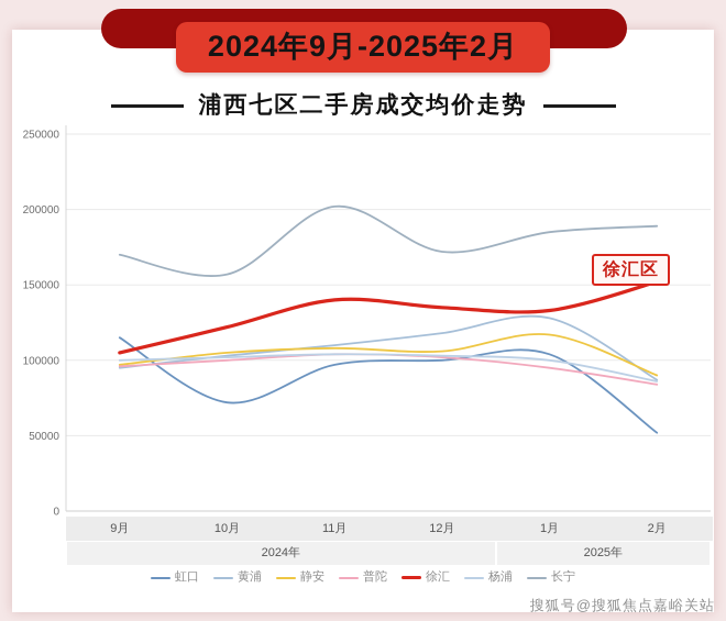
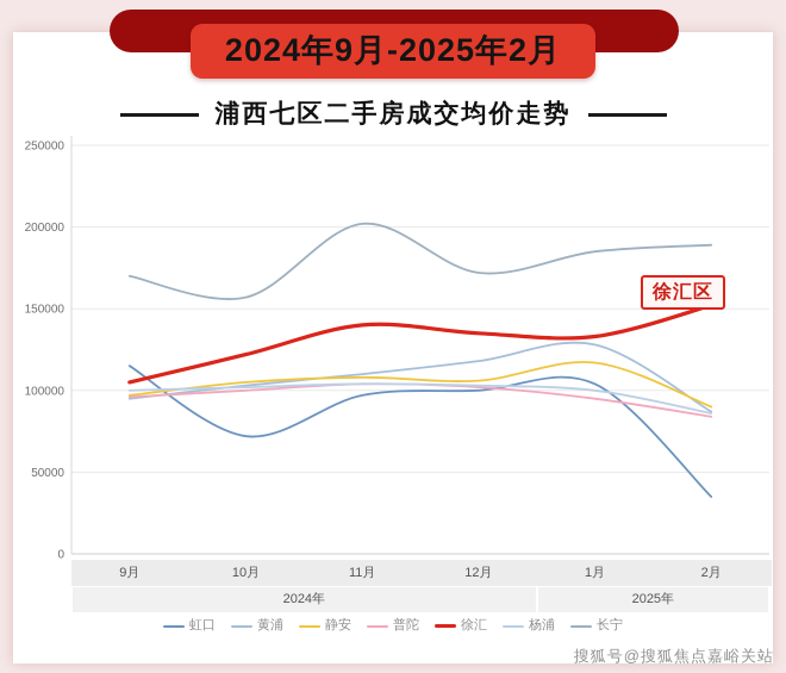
虹口/2月: 52000 -> 35000
